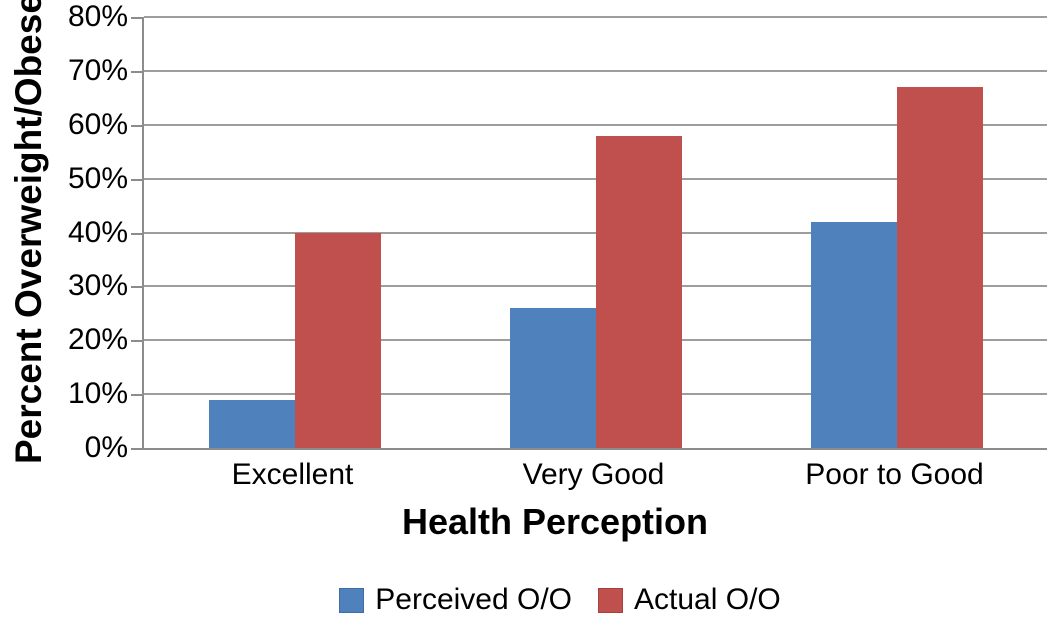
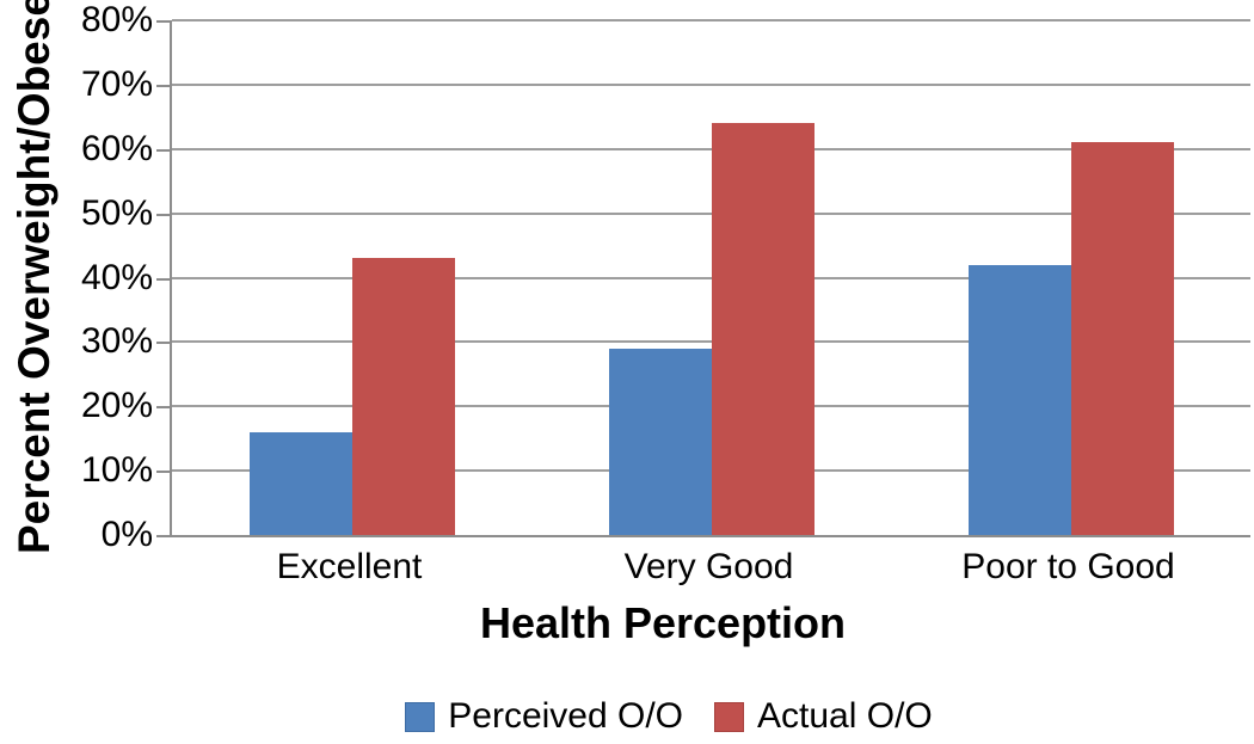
Perceived O/O/Excellent: 9% -> 16%
Actual O/O/Excellent: 40% -> 43%
Perceived O/O/Very Good: 26% -> 29%
Actual O/O/Very Good: 58% -> 64%
Actual O/O/Poor to Good: 67% -> 61%
